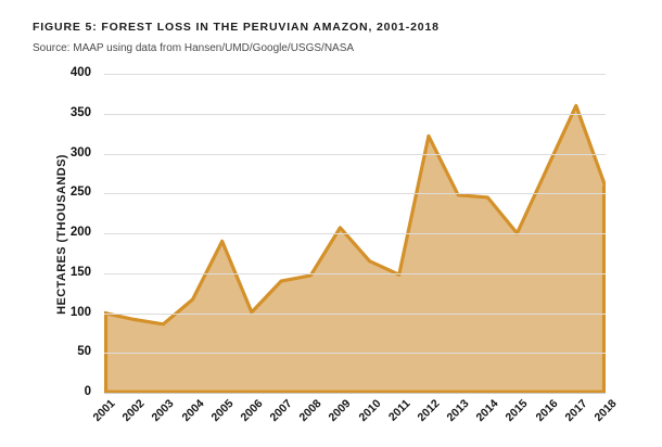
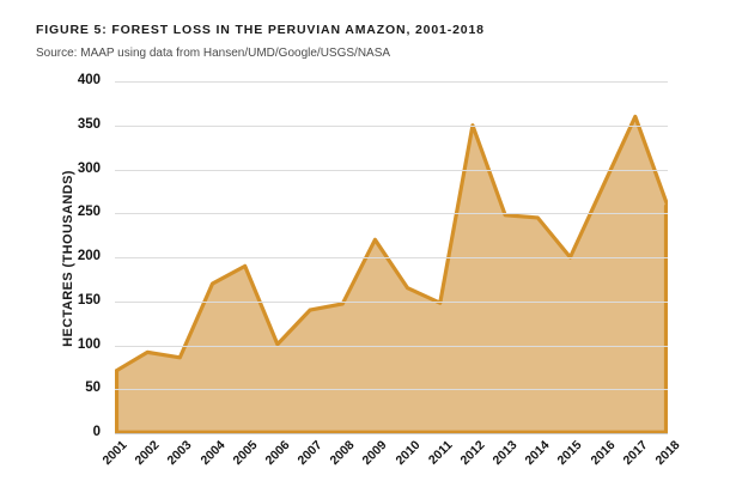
2001: 100 -> 70
2004: 120 -> 170
2009: 210 -> 220
2012: 320 -> 350
